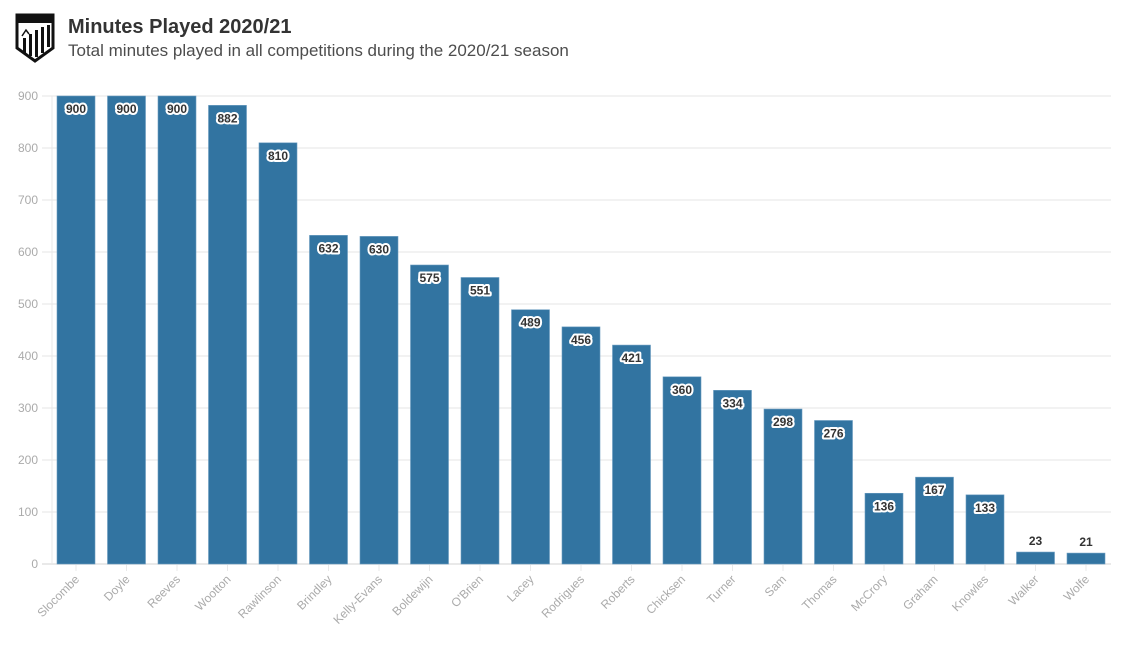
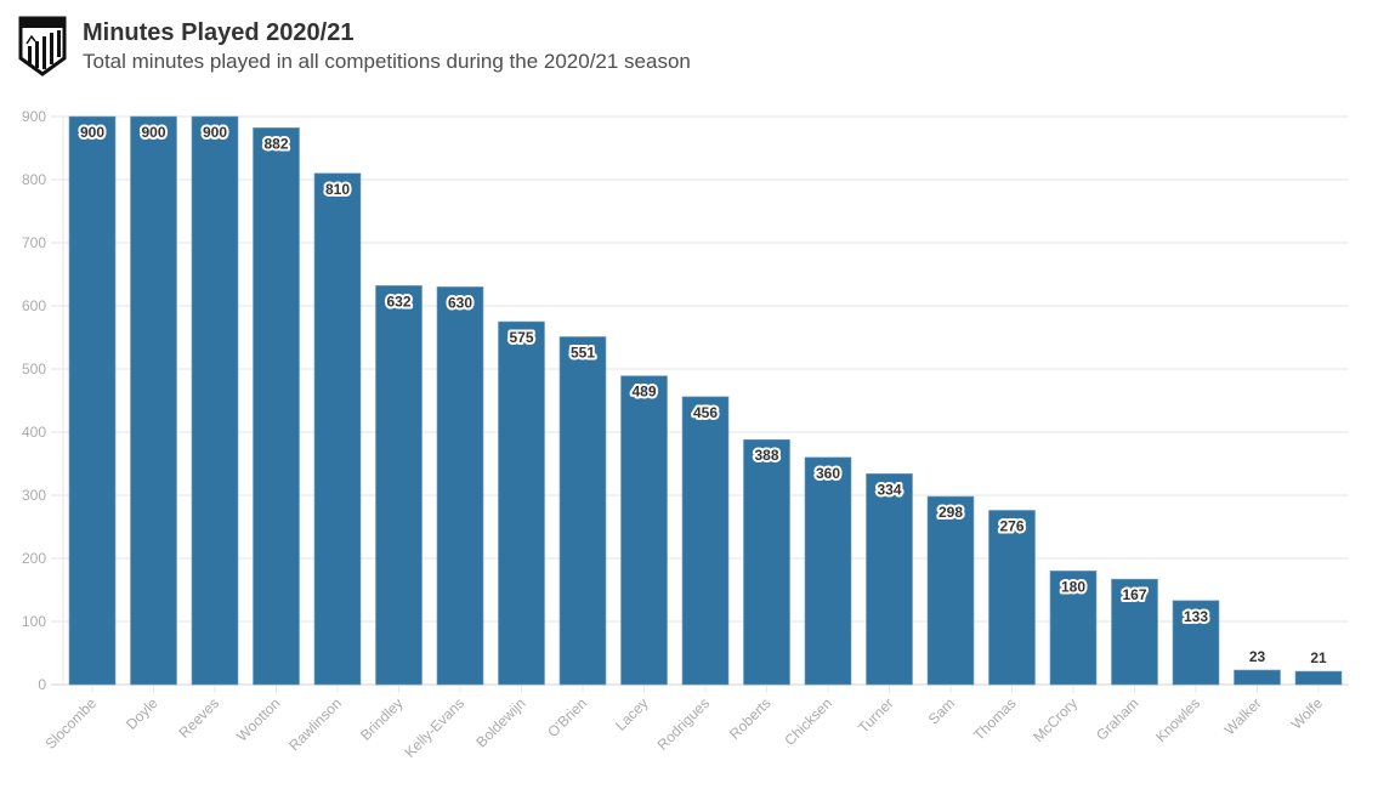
Roberts: 421 -> 388
McCrory: 136 -> 180
